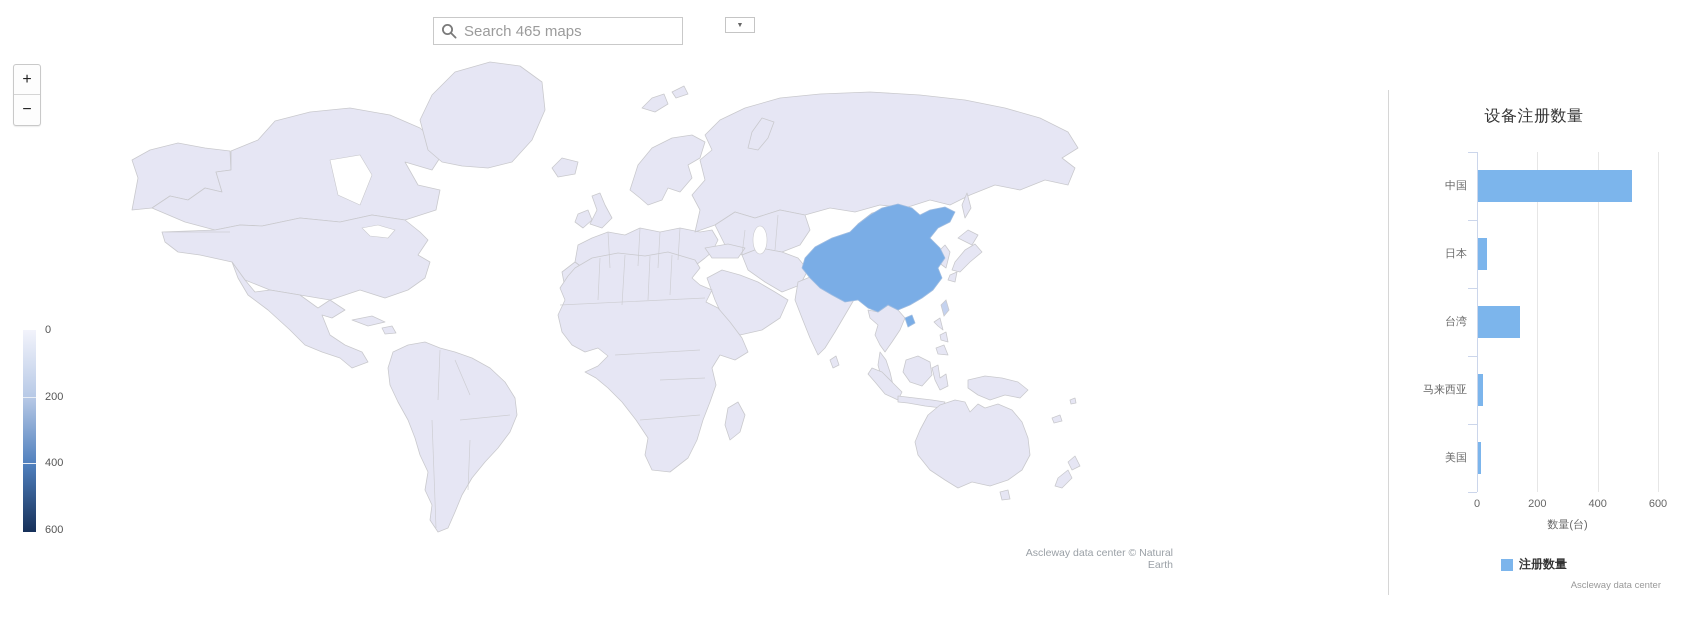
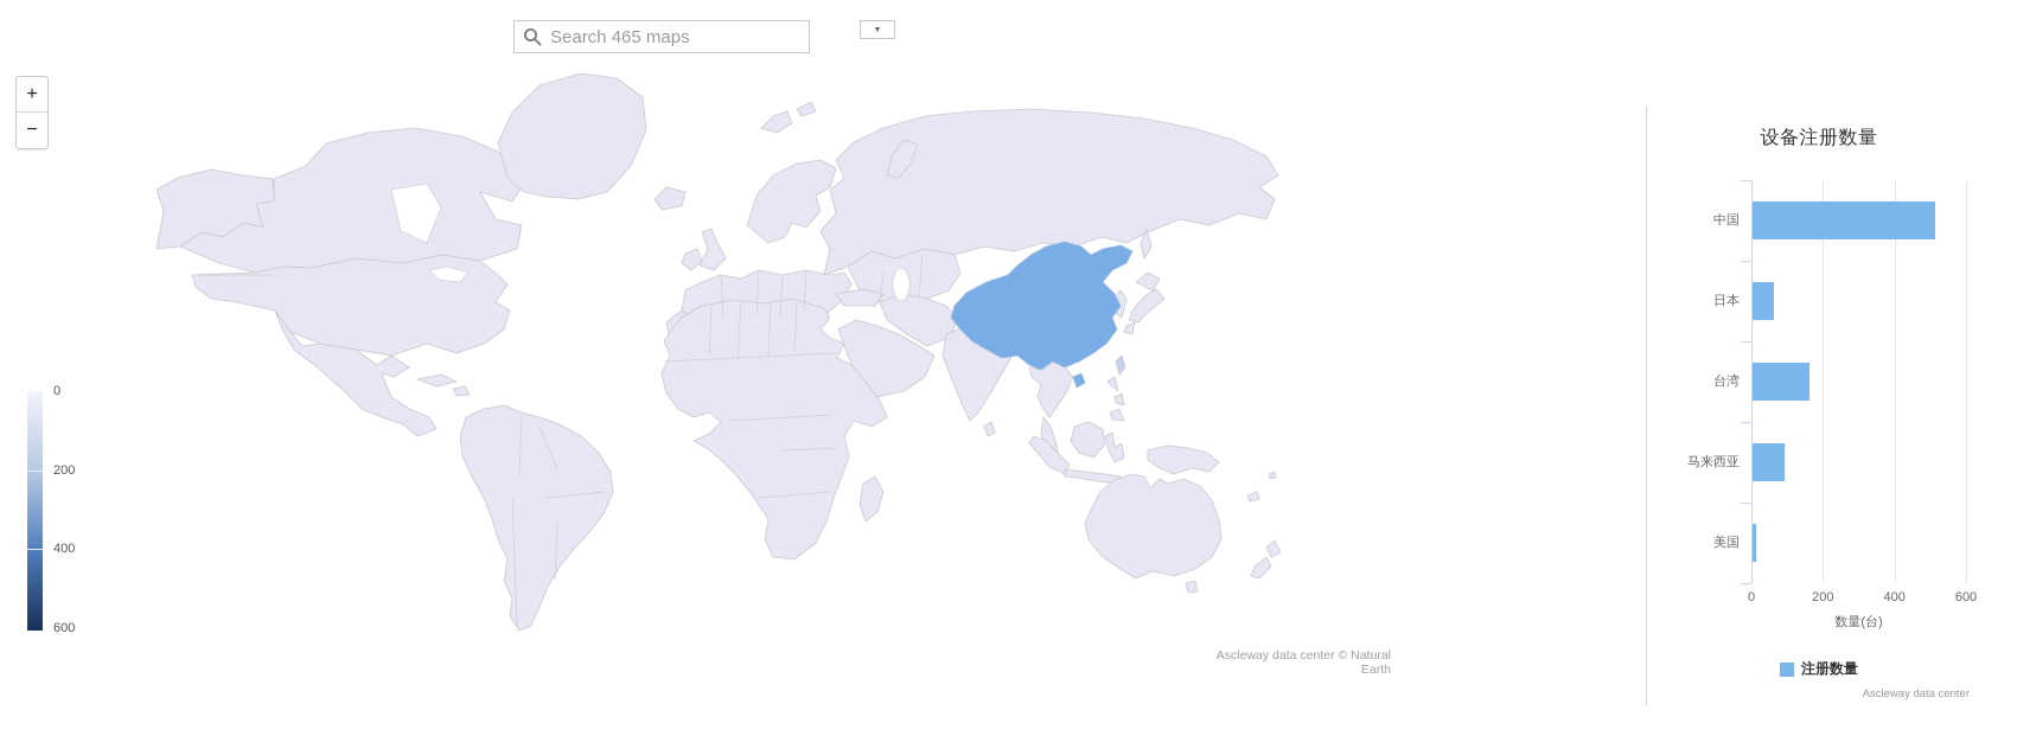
日本: 30 -> 60
台湾: 140 -> 160
马来西亚: 20 -> 90
